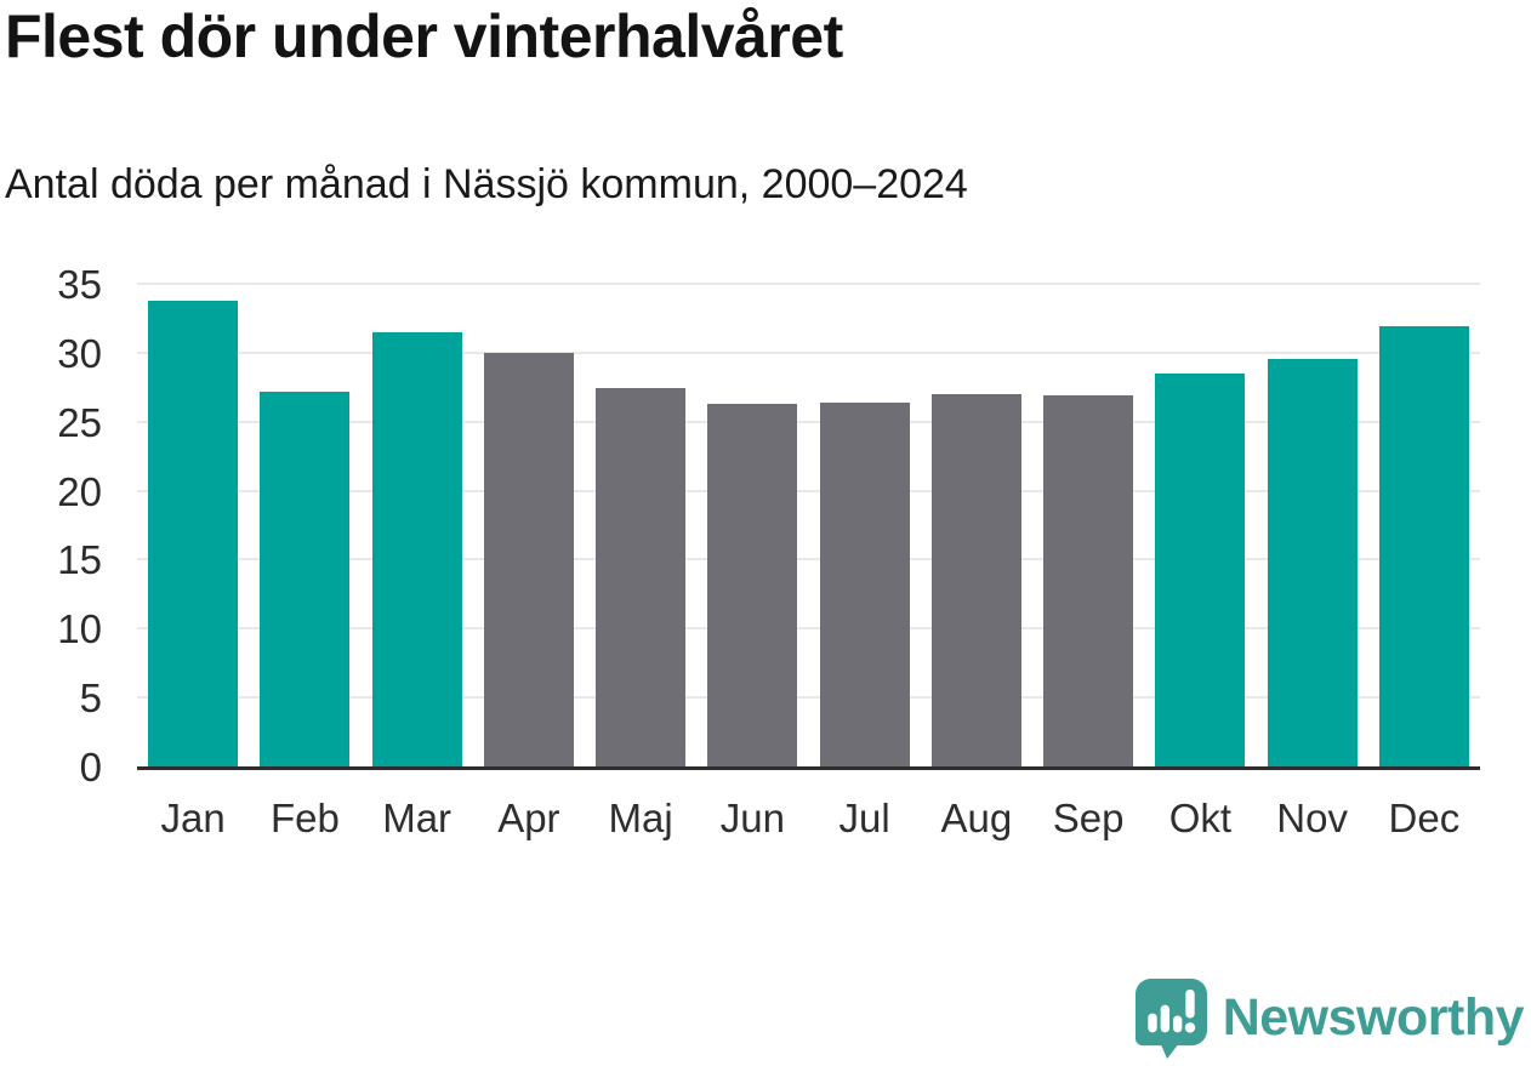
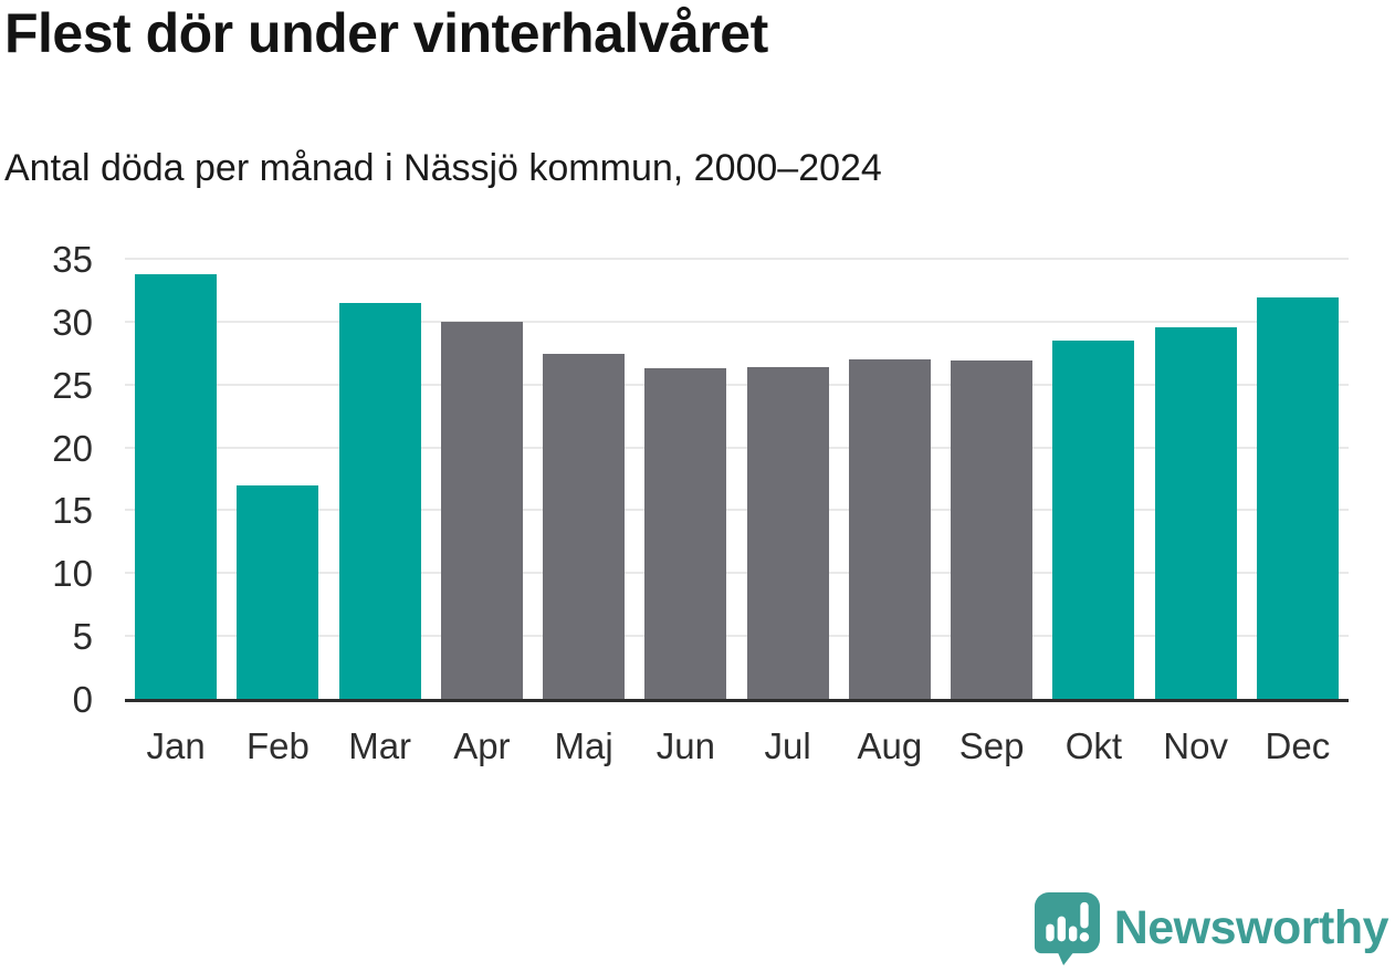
Feb: 27.3 -> 17.1
